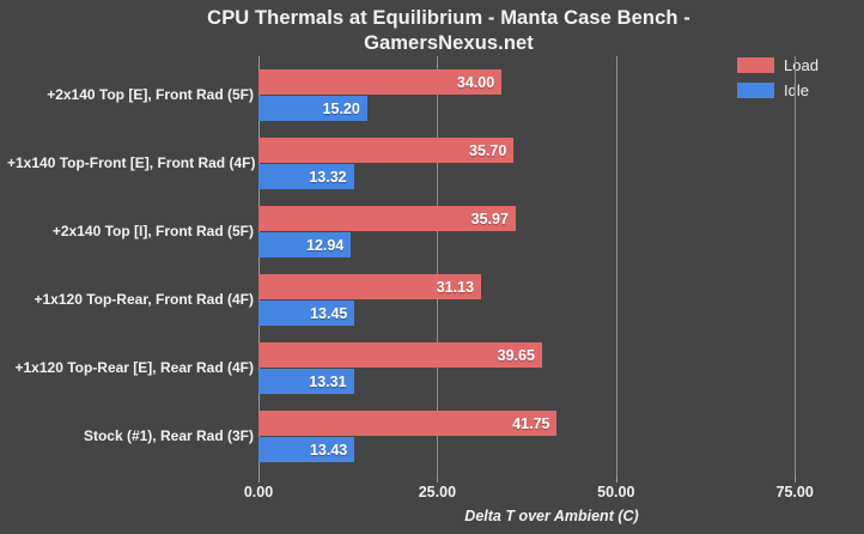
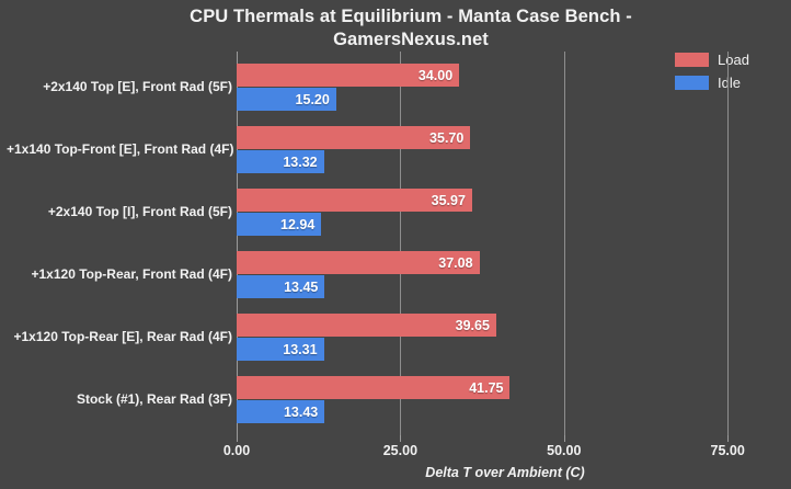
Load/+1x120 Top-Rear, Front Rad (4F): 31.13 -> 37.08
